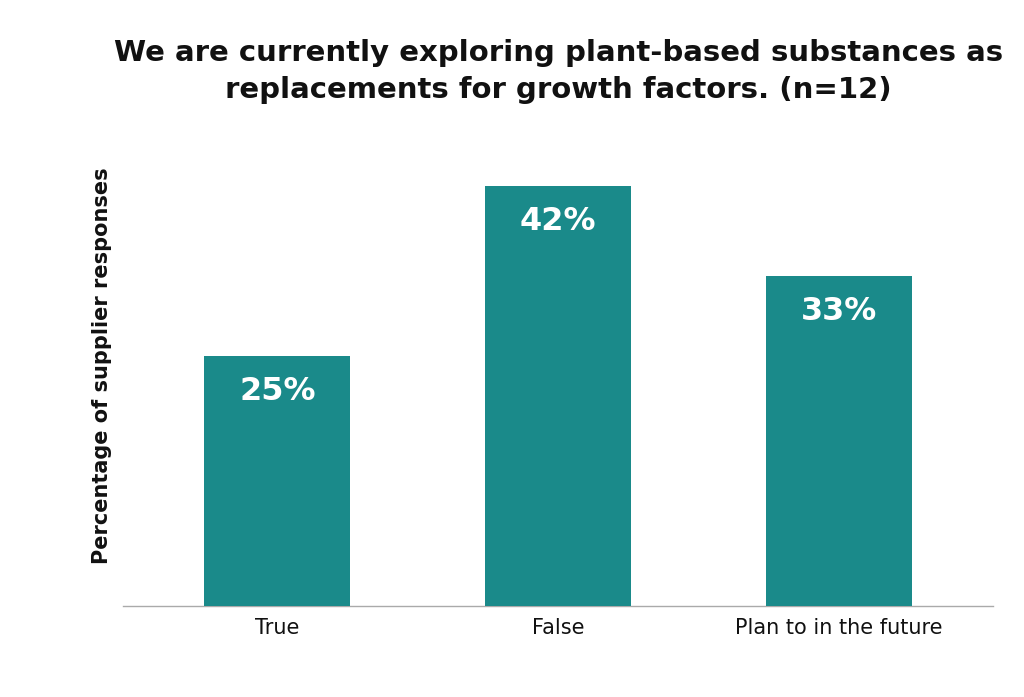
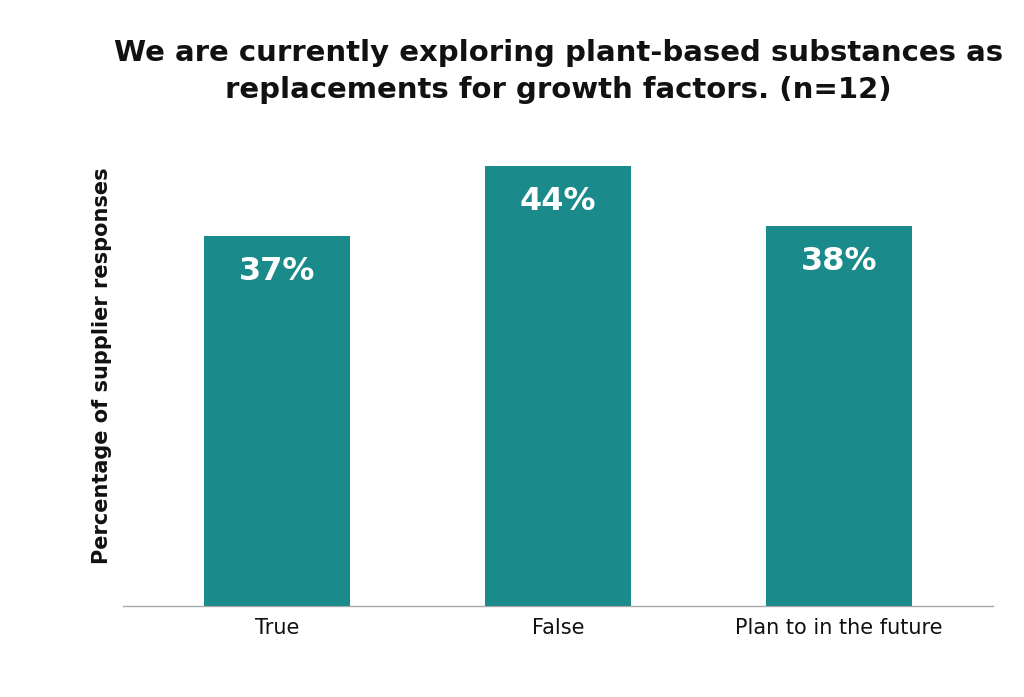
True: 25% -> 37%
False: 42% -> 44%
Plan to in the future: 33% -> 38%
